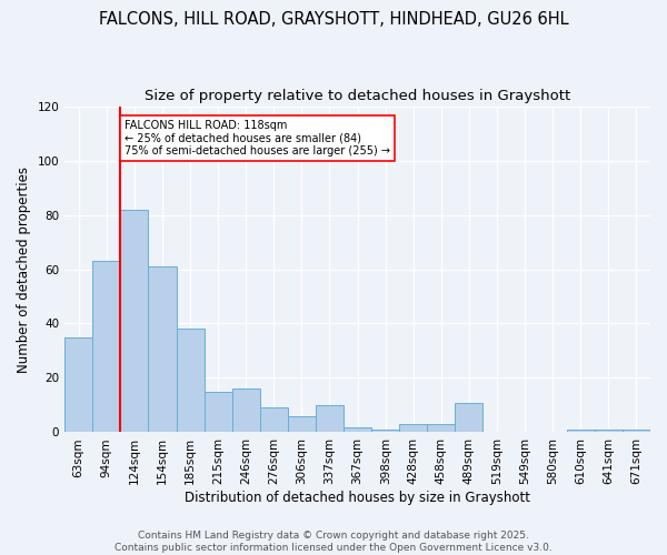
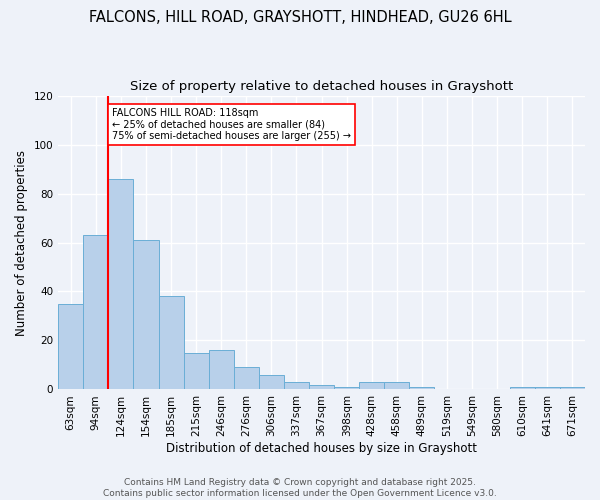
124sqm: 82 -> 86
337sqm: 10 -> 3
489sqm: 11 -> 1
